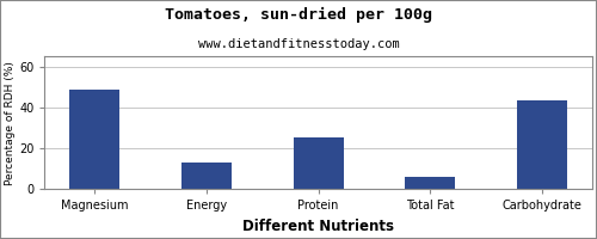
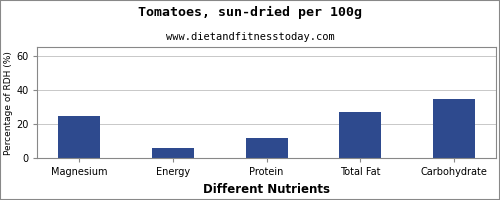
Magnesium: 49 -> 25
Energy: 13 -> 6
Protein: 26 -> 12
Total Fat: 6 -> 27
Carbohydrate: 44 -> 35
